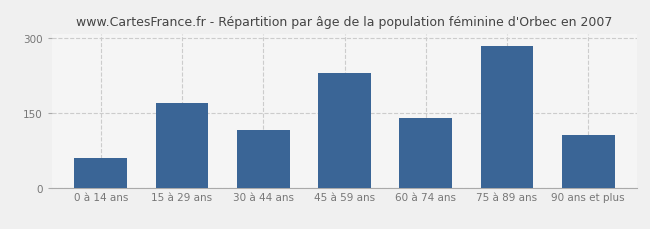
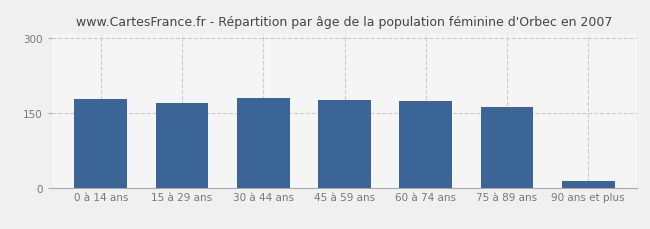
0 à 14 ans: 60 -> 178
30 à 44 ans: 115 -> 180
45 à 59 ans: 230 -> 176
60 à 74 ans: 140 -> 175
75 à 89 ans: 285 -> 163
90 ans et plus: 105 -> 13
